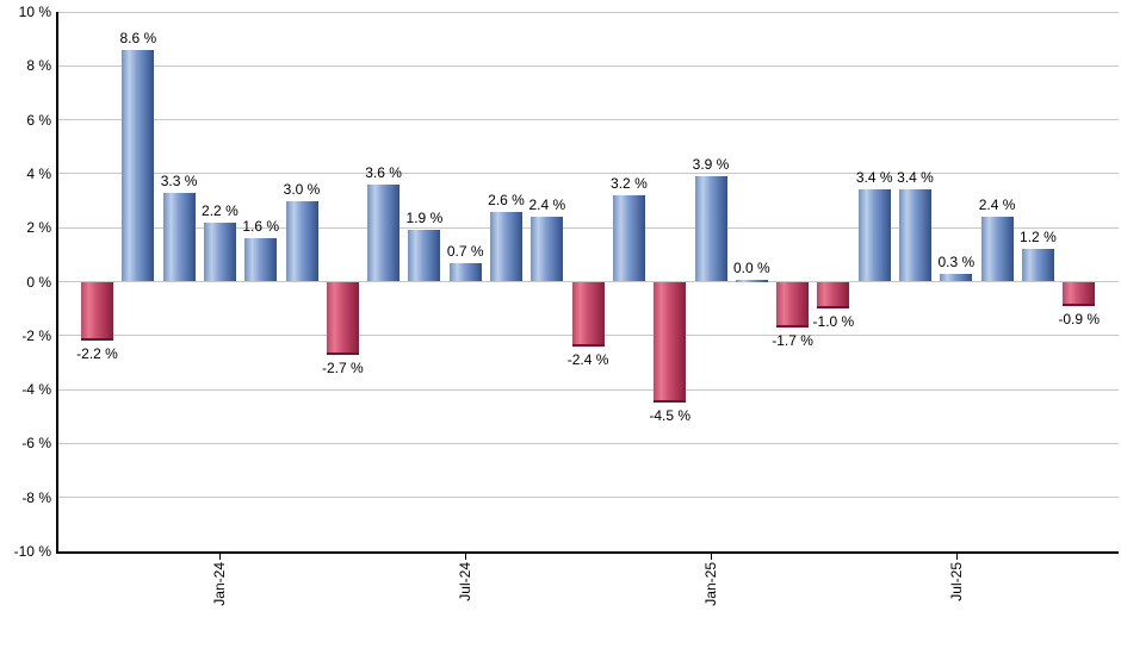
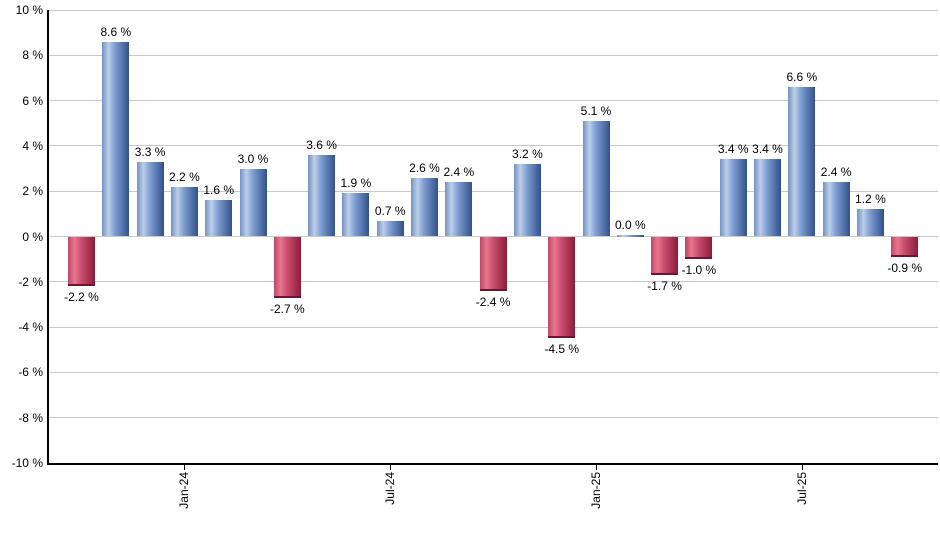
Jan-25: 3.9 -> 5.1
Jul-25: 0.3 -> 6.6
